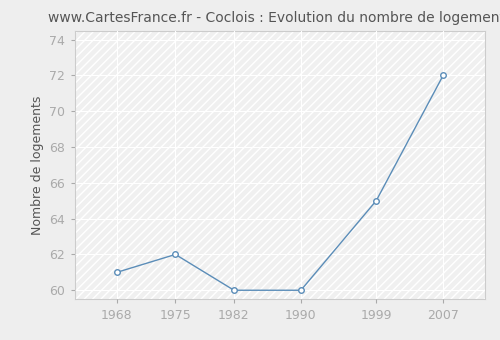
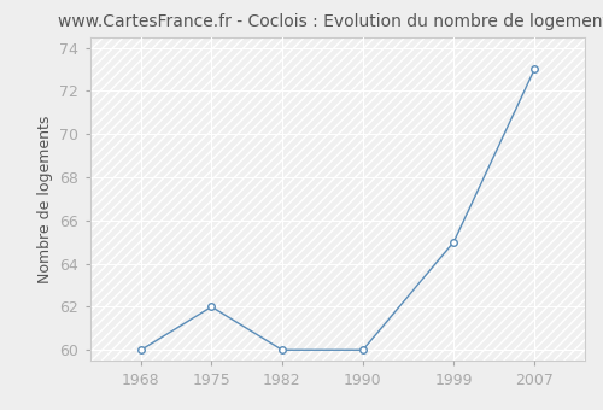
1968: 61 -> 60
2007: 72 -> 73
